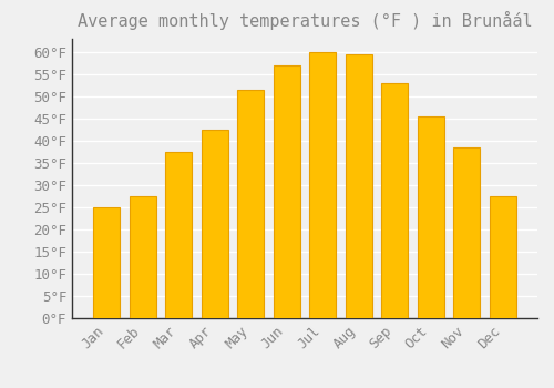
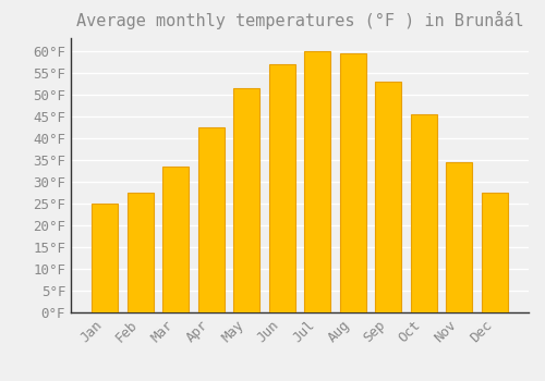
Mar: 37.5°F -> 33.5°F
Nov: 38.5°F -> 34.5°F
